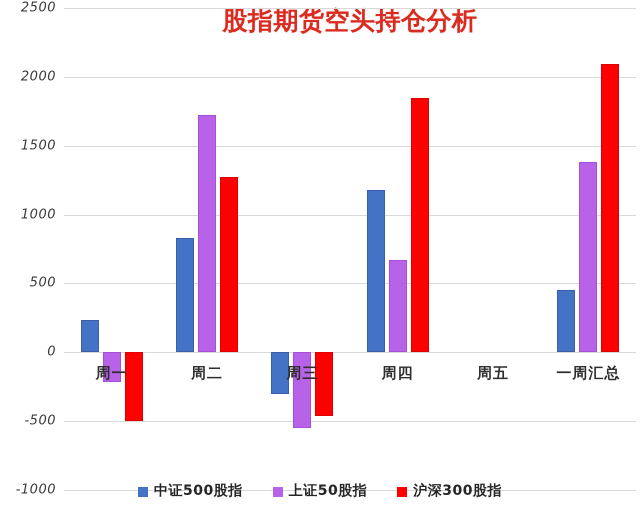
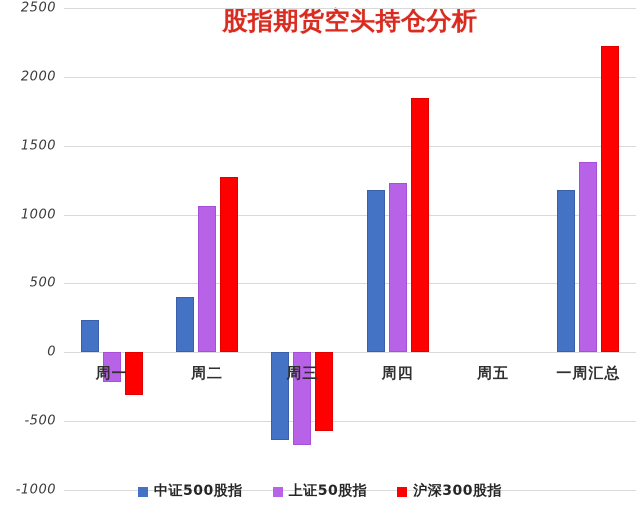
沪深300股指/周一: -500 -> -310
中证500股指/周二: 830 -> 400
上证50股指/周二: 1720 -> 1060
中证500股指/周三: -300 -> -640
上证50股指/周三: -550 -> -680
沪深300股指/周三: -460 -> -580
上证50股指/周四: 670 -> 1230
中证500股指/一周汇总: 450 -> 1180
沪深300股指/一周汇总: 2090 -> 2220
